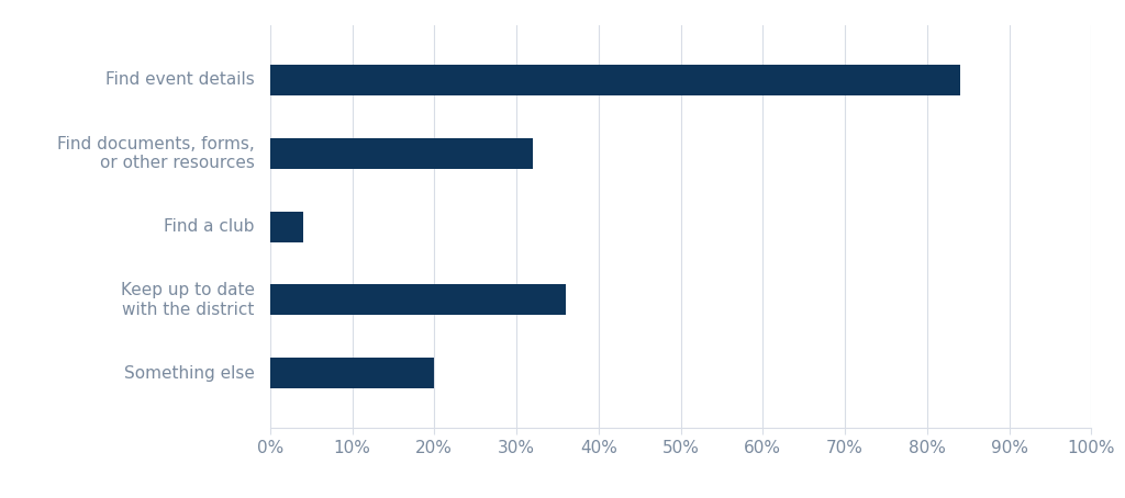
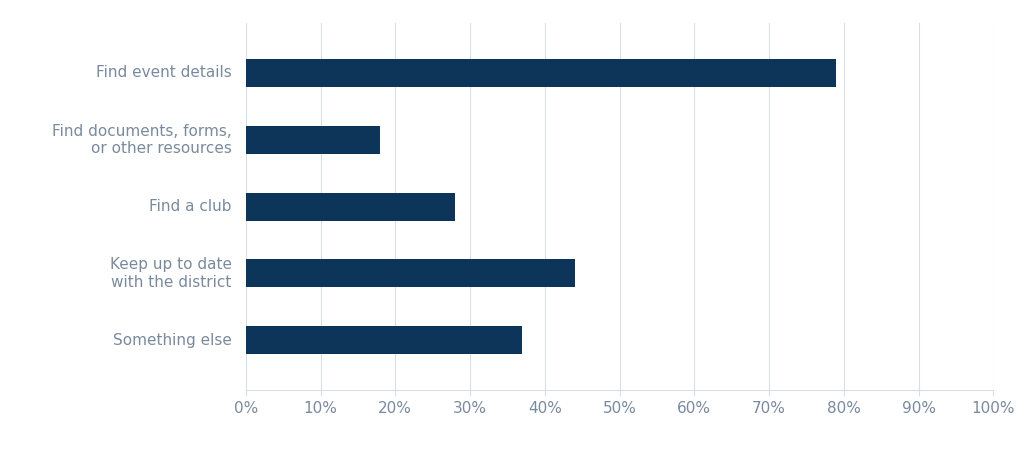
Find event details: 84% -> 79%
Find documents, forms, or other resources: 32% -> 18%
Find a club: 4% -> 28%
Keep up to date with the district: 36% -> 44%
Something else: 20% -> 37%
